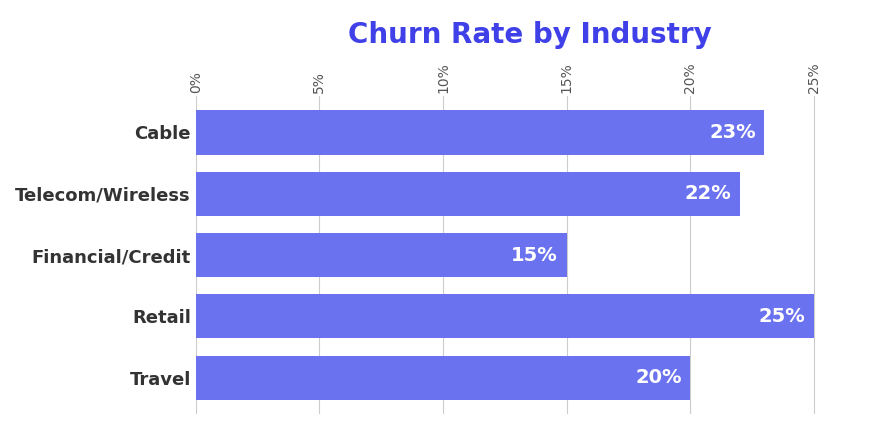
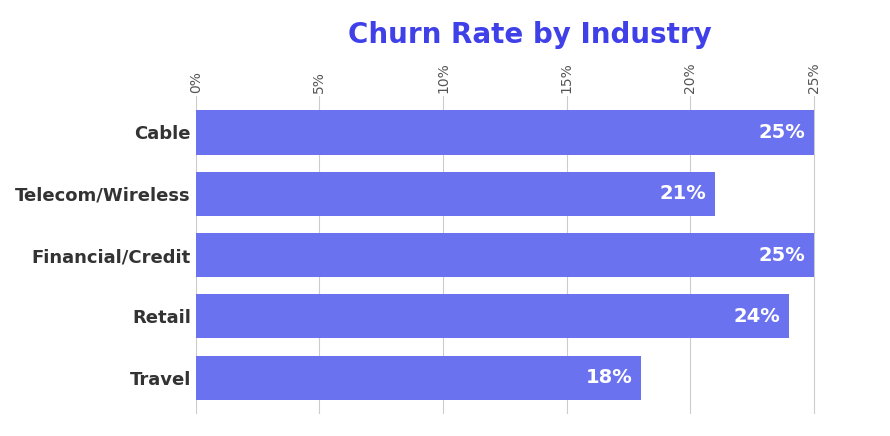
Cable: 23% -> 25%
Telecom/Wireless: 22% -> 21%
Financial/Credit: 15% -> 25%
Retail: 25% -> 24%
Travel: 20% -> 18%
